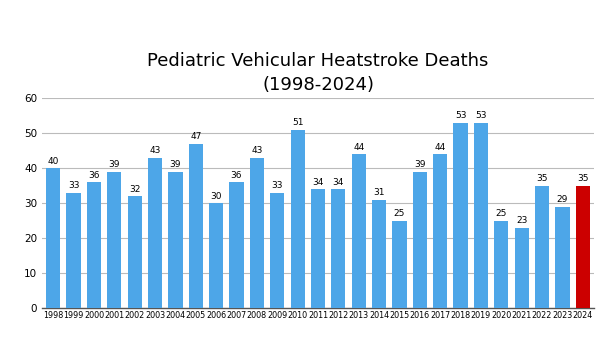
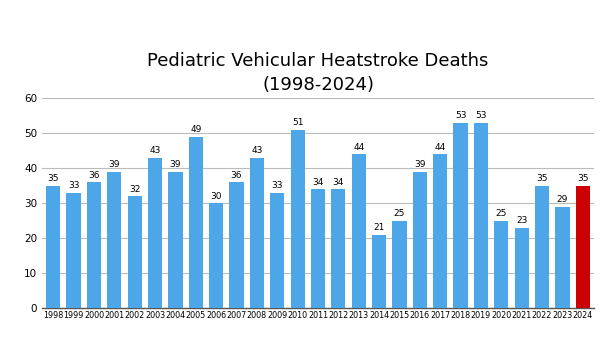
1998: 40 -> 35
2005: 47 -> 49
2014: 31 -> 21
